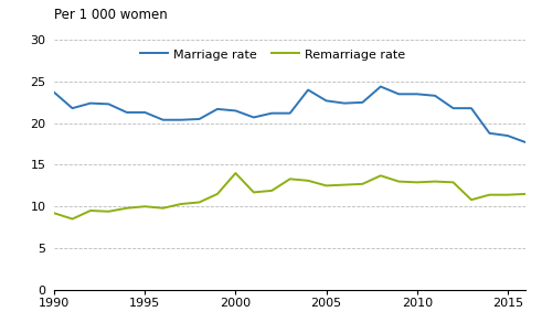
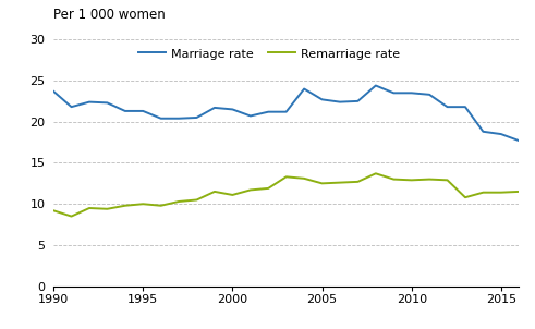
Remarriage rate/2000: 14.0 -> 11.1
